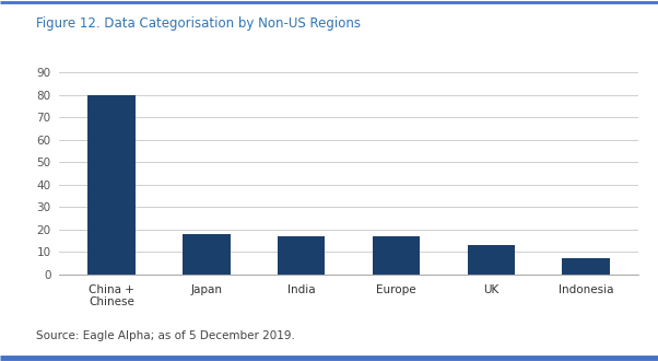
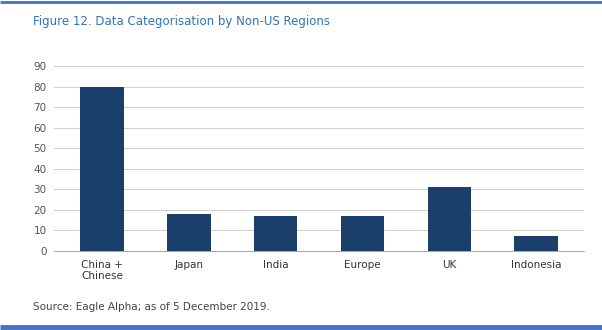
UK: 13 -> 31
